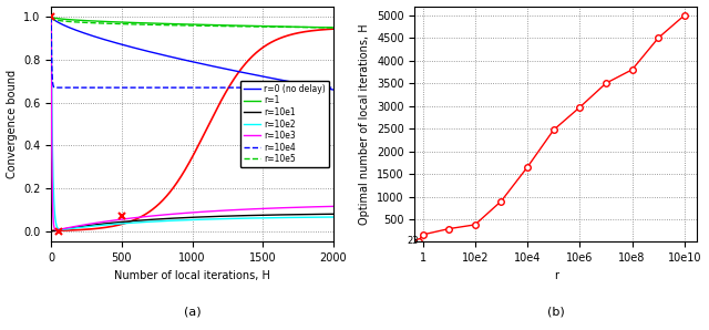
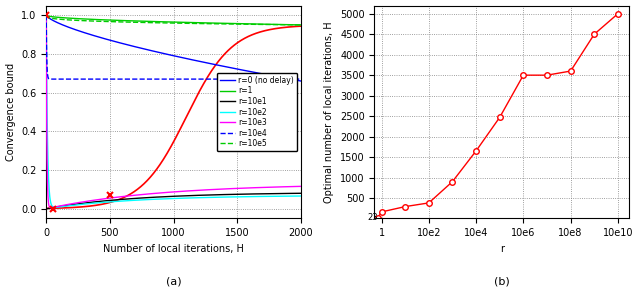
(b)/10e6: 2970 -> 3500
(b)/10e8: 3800 -> 3600
